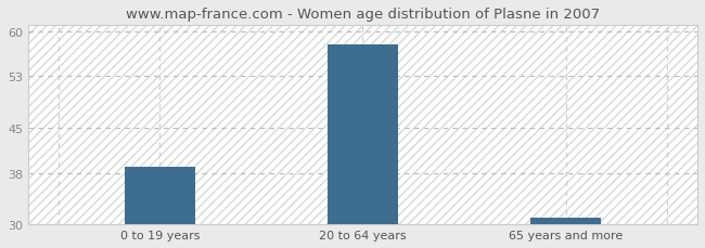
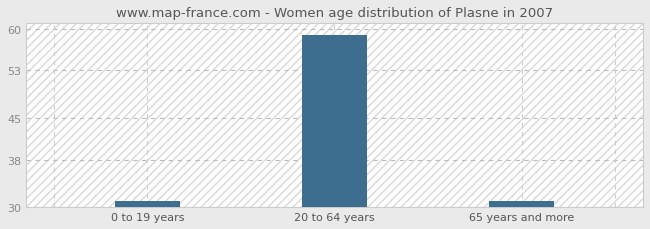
0 to 19 years: 39 -> 31
20 to 64 years: 58 -> 59
